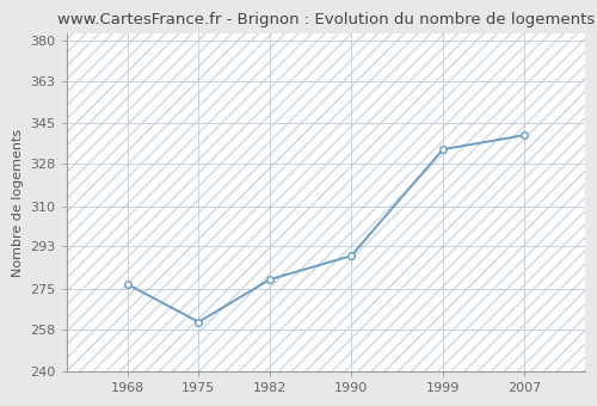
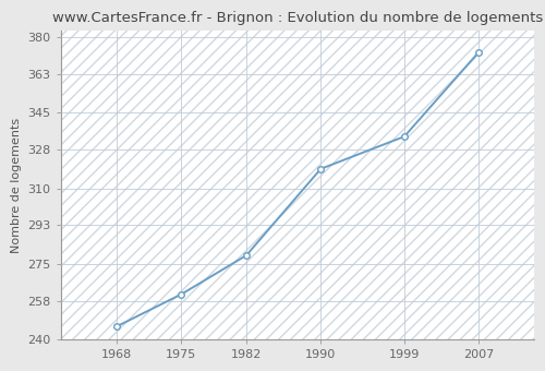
1968: 277 -> 246
1990: 289 -> 319
2007: 340 -> 373
